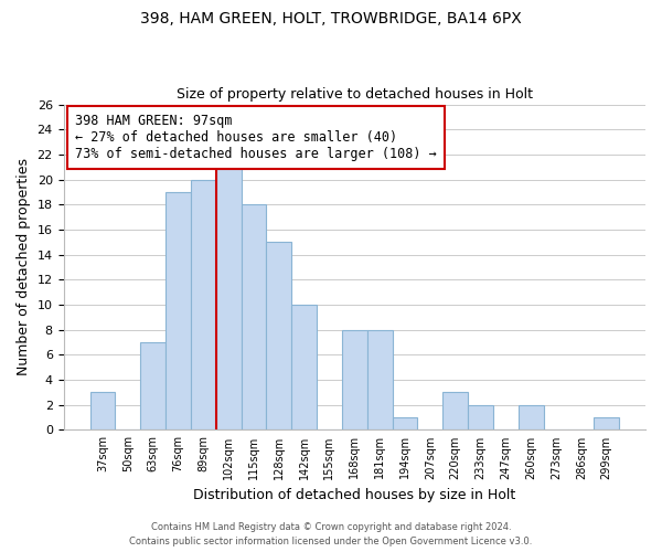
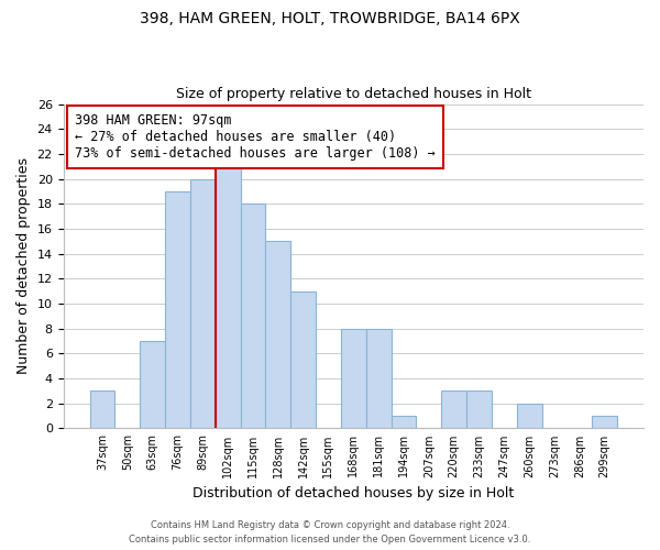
142sqm: 10 -> 11
233sqm: 2 -> 3
